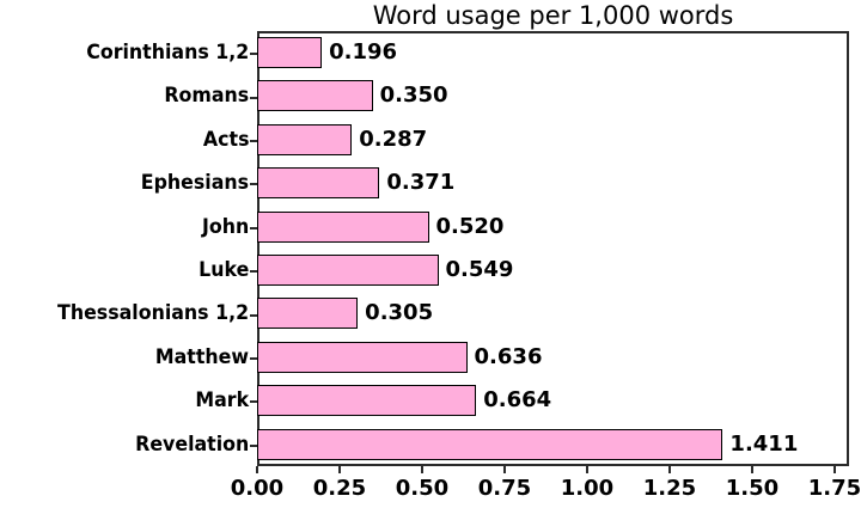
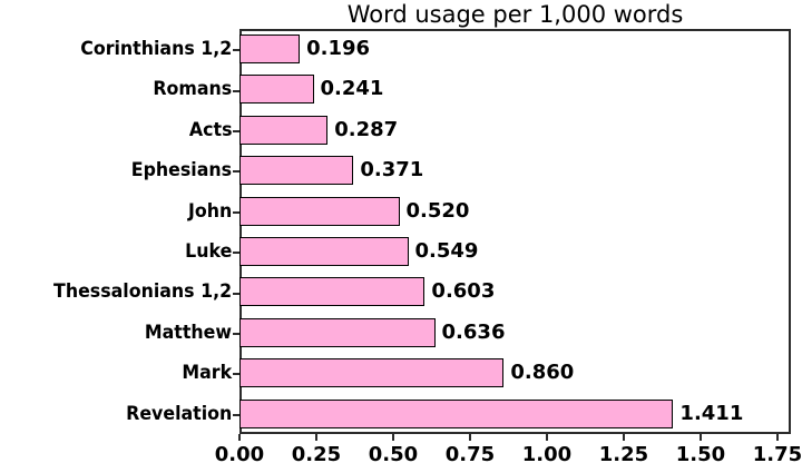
Romans: 0.350 -> 0.241
Thessalonians 1,2: 0.305 -> 0.603
Mark: 0.664 -> 0.860
